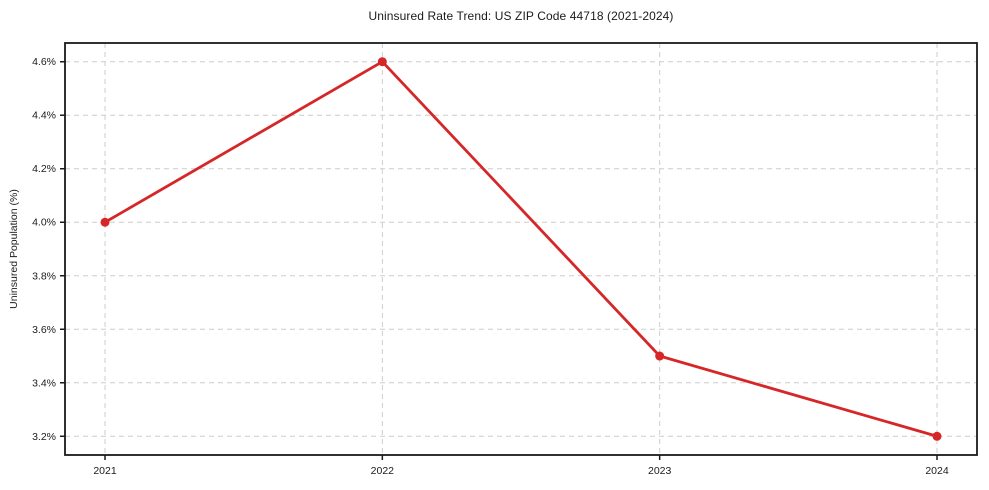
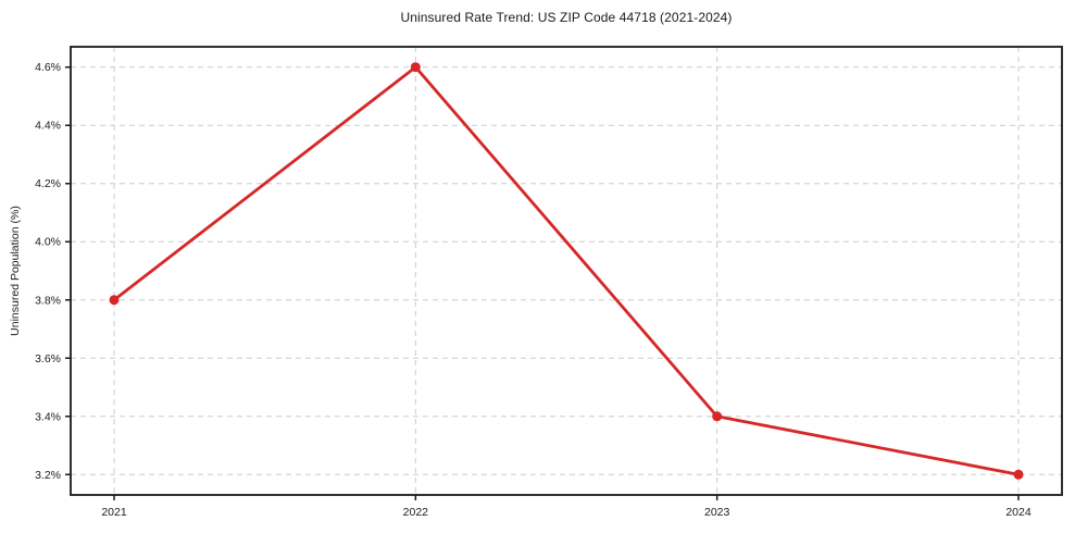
2021: 4.0% -> 3.8%
2023: 3.5% -> 3.4%
